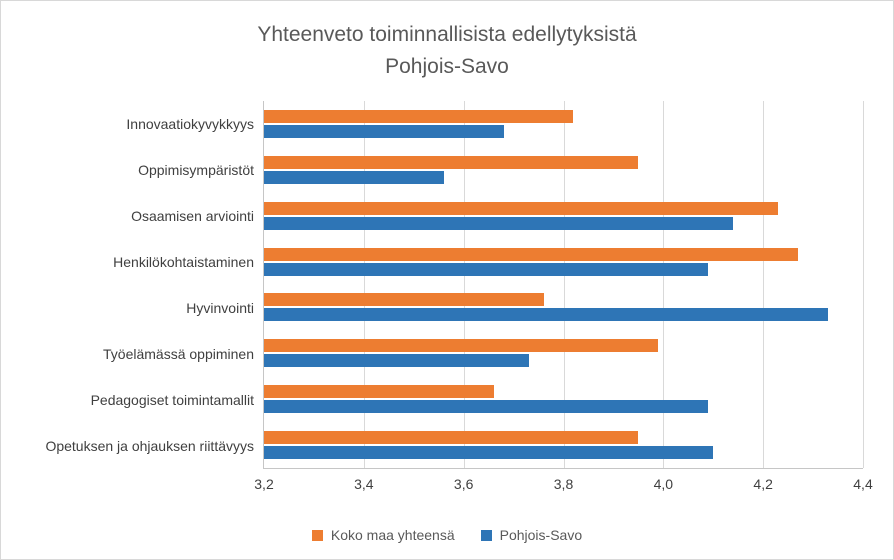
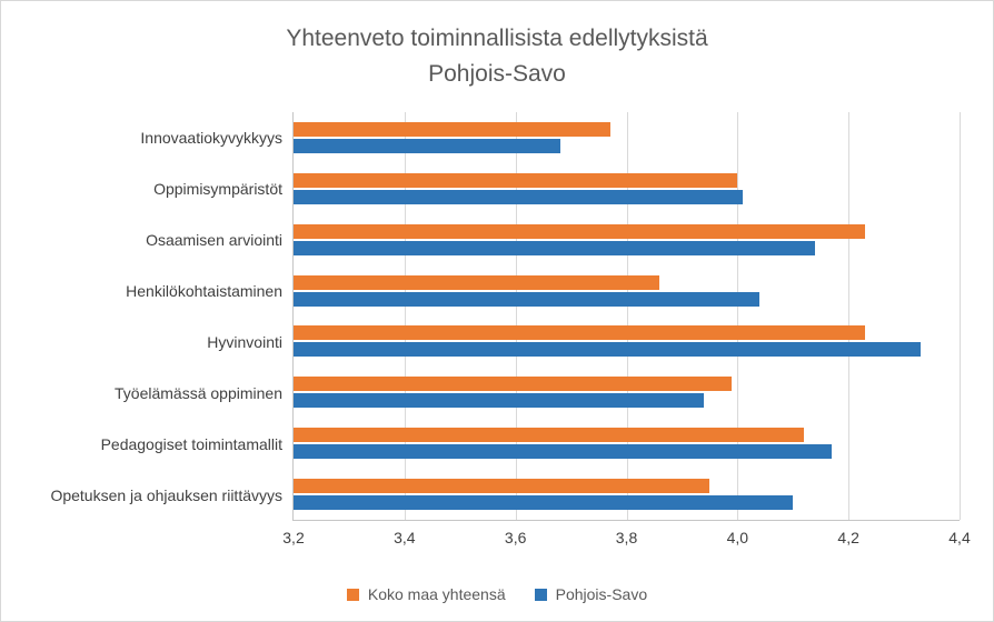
Koko maa yhteensä/Innovaatiokyvykkyys: 3,82 -> 3,77
Koko maa yhteensä/Oppimisympäristöt: 3,95 -> 4,00
Pohjois-Savo/Oppimisympäristöt: 3,56 -> 4,01
Koko maa yhteensä/Henkilökohtaistaminen: 4,27 -> 3,86
Pohjois-Savo/Henkilökohtaistaminen: 4,09 -> 4,04
Koko maa yhteensä/Hyvinvointi: 3,76 -> 4,23
Pohjois-Savo/Työelämässä oppiminen: 3,73 -> 3,94
Koko maa yhteensä/Pedagogiset toimintamallit: 3,66 -> 4,12
Pohjois-Savo/Pedagogiset toimintamallit: 4,09 -> 4,17
